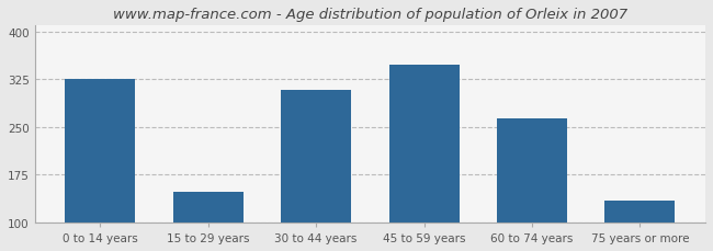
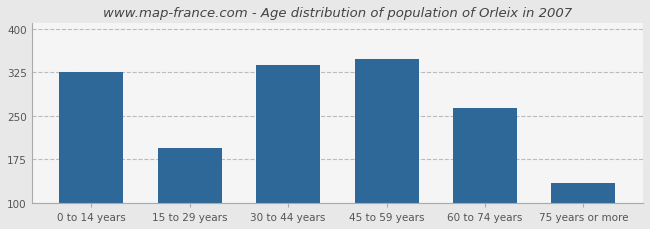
15 to 29 years: 148 -> 195
30 to 44 years: 308 -> 337
